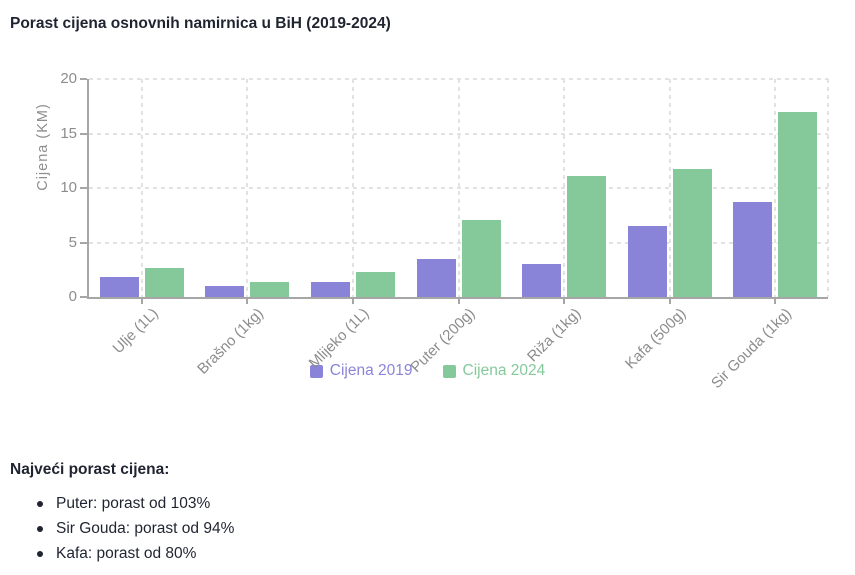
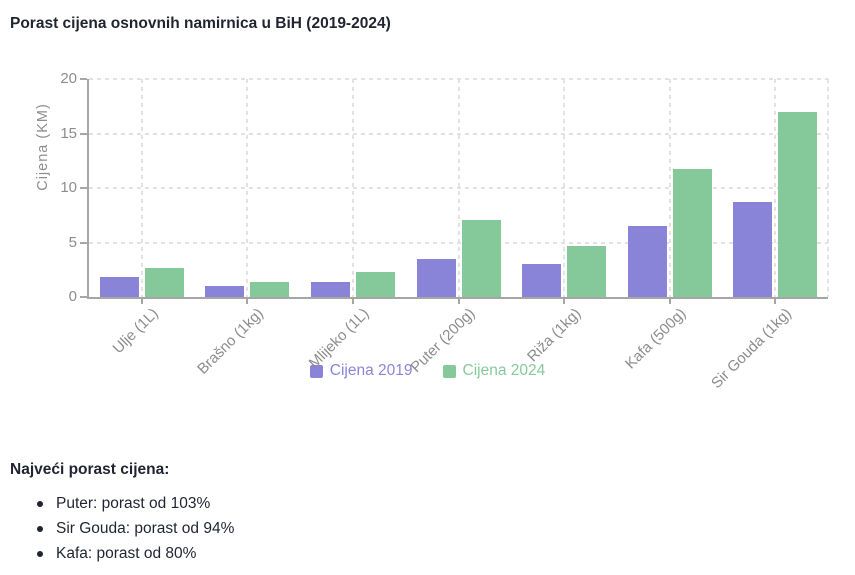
Cijena 2024/Riža (1kg): 11.1 -> 4.7
